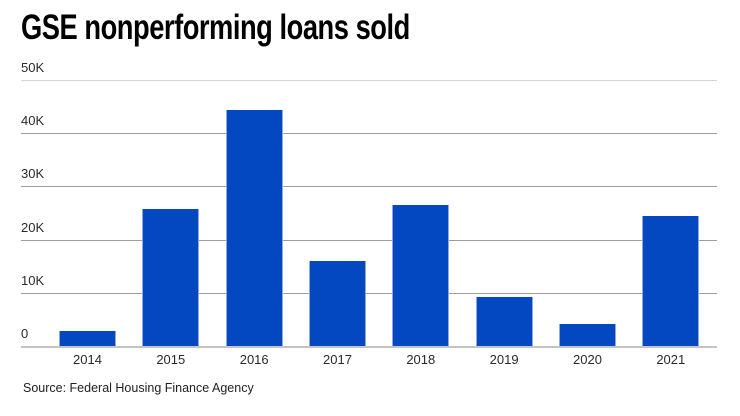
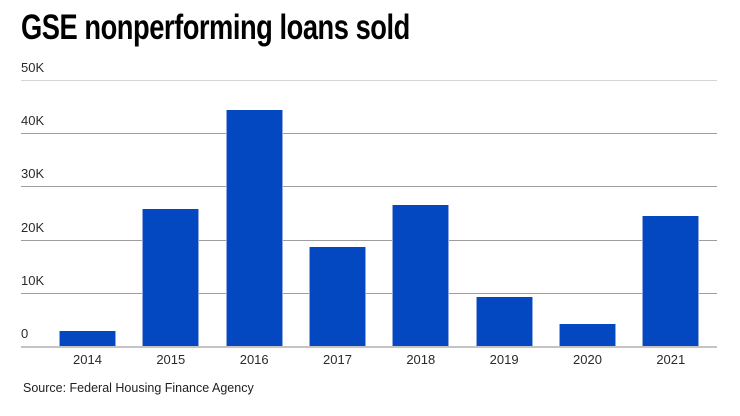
2017: 16K -> 19K
